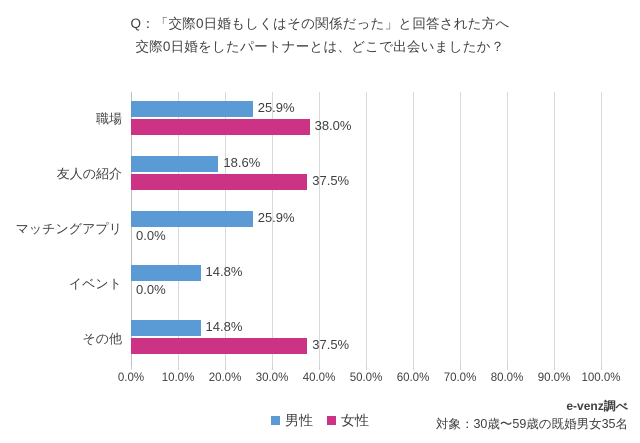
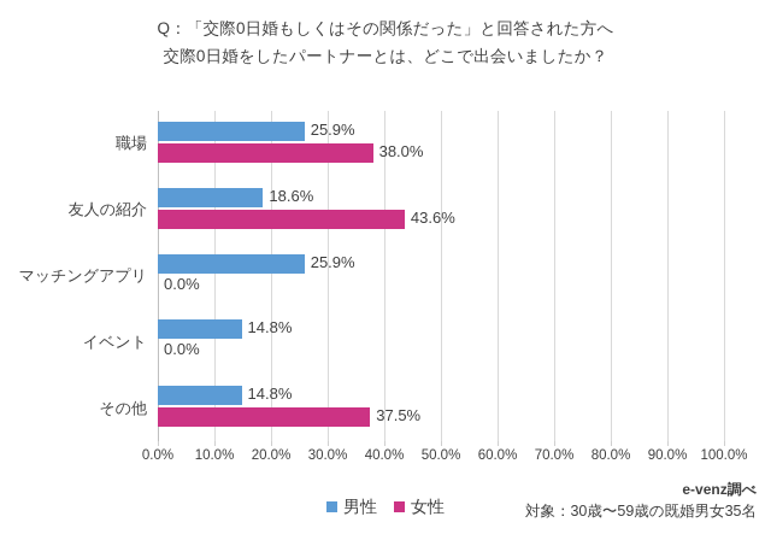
女性/友人の紹介: 37.5% -> 43.6%
